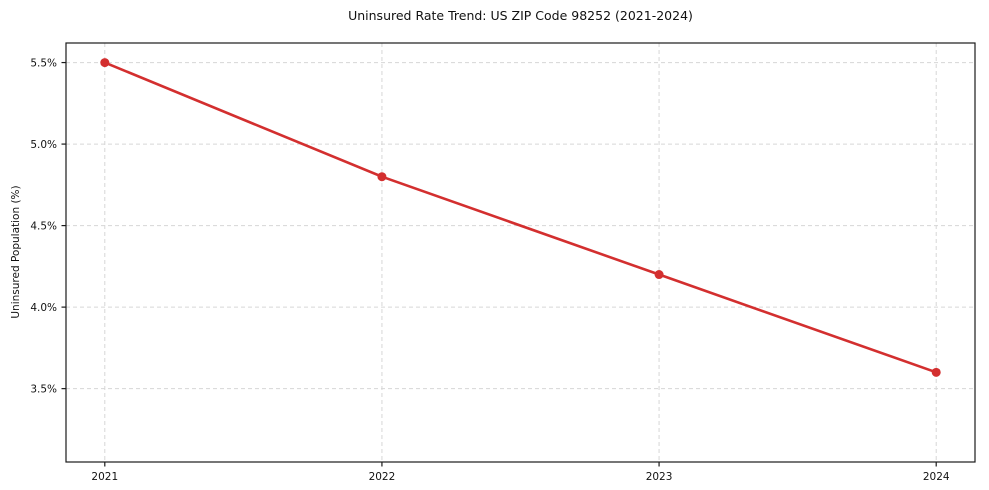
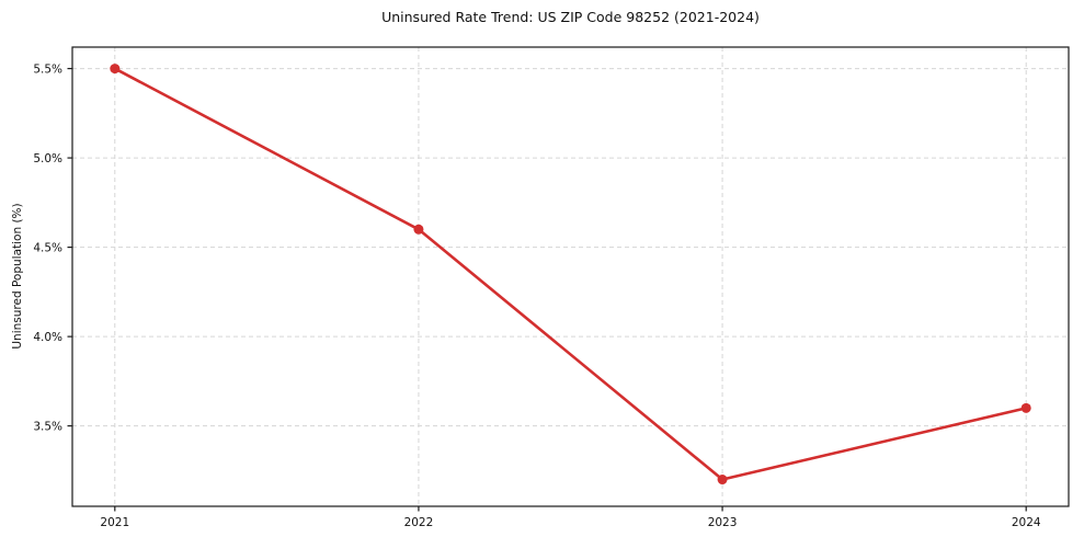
2022: 4.8% -> 4.6%
2023: 4.2% -> 3.2%
